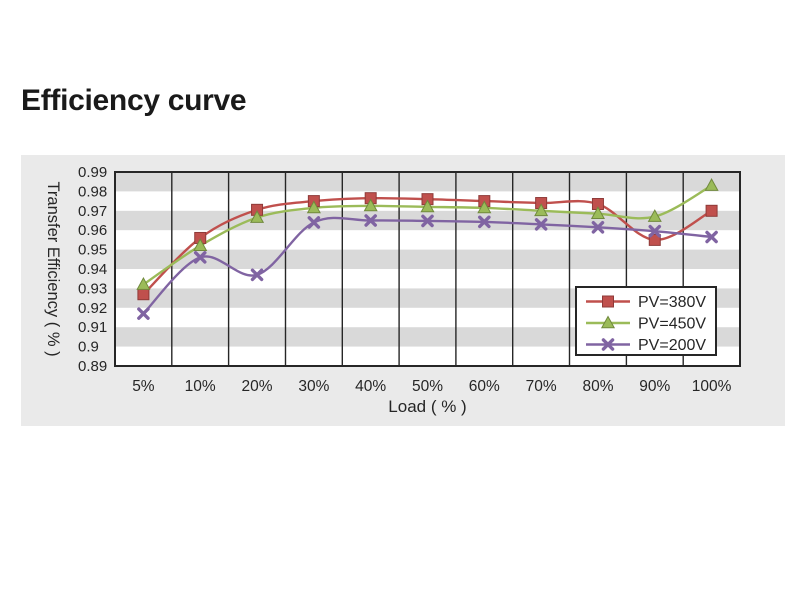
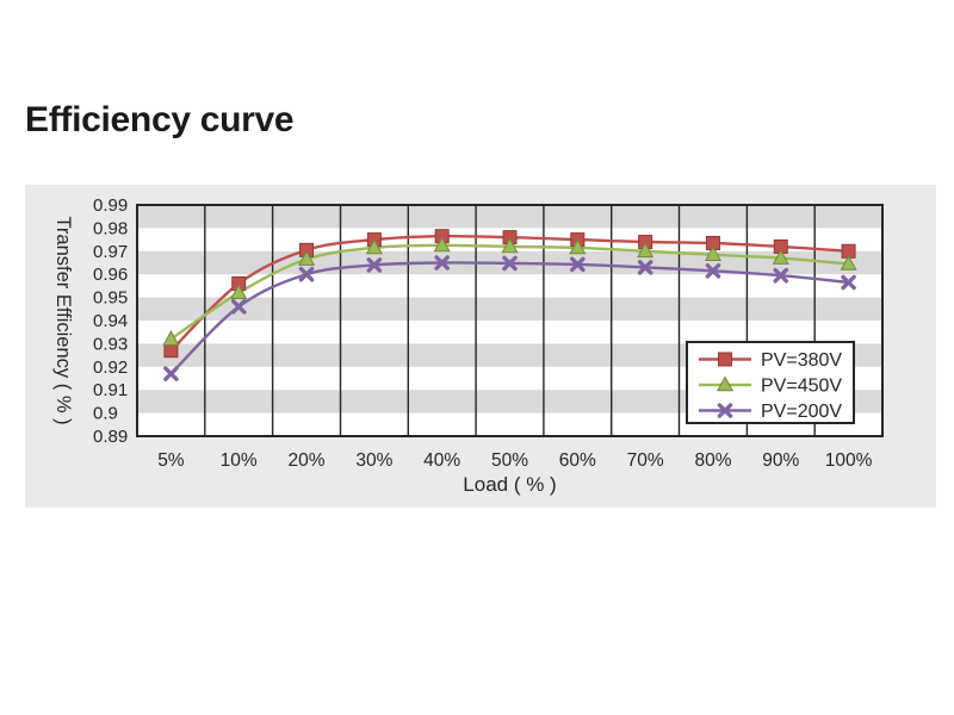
PV=200V/20%: 0.937 -> 0.960
PV=380V/90%: 0.955 -> 0.972
PV=450V/100%: 0.983 -> 0.965
